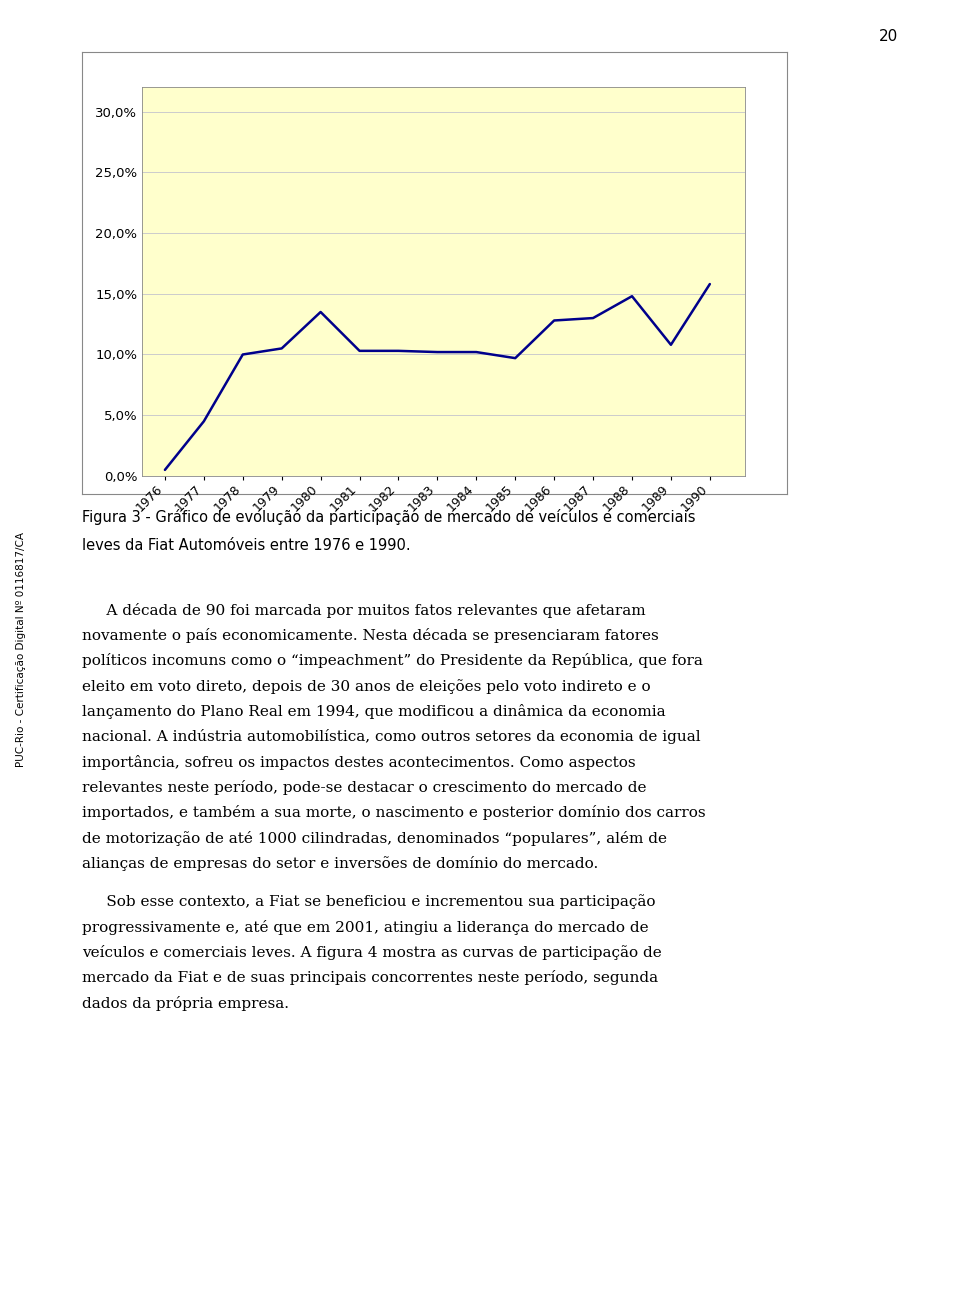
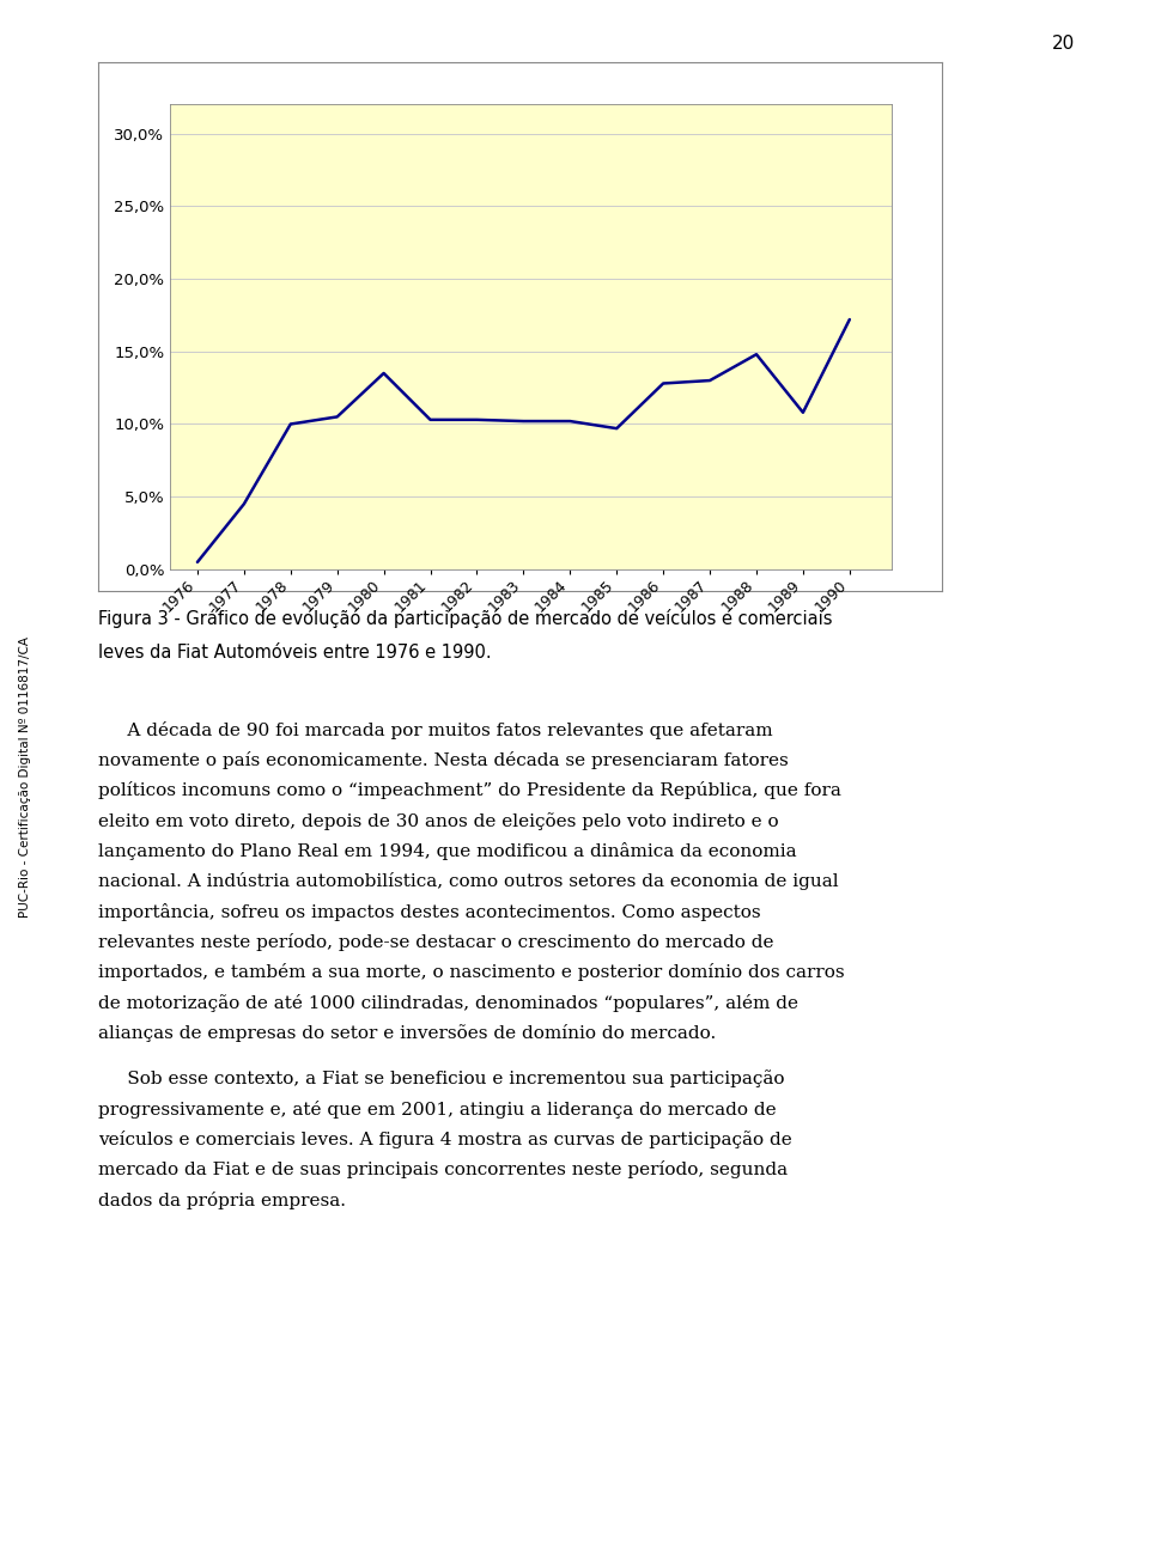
1990: 15,8% -> 17,2%
